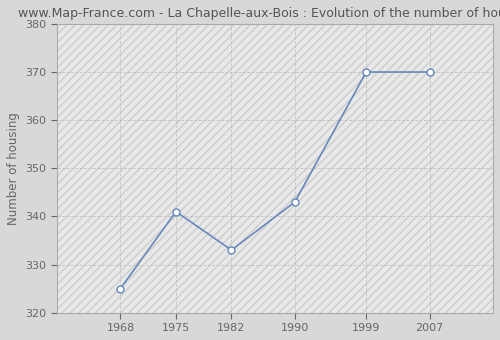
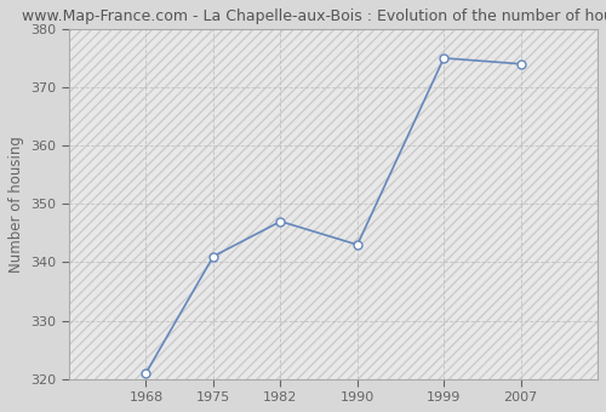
1968: 325 -> 321
1982: 333 -> 347
1999: 370 -> 375
2007: 370 -> 374
